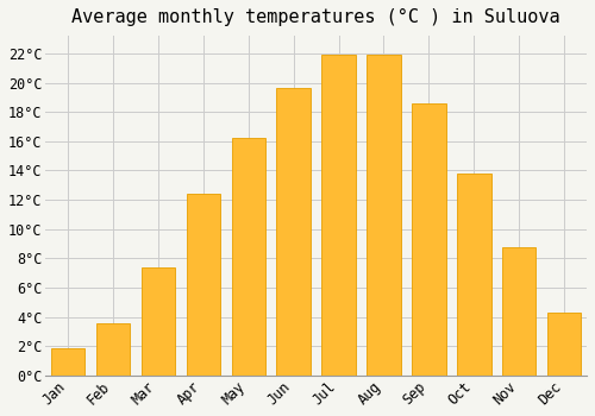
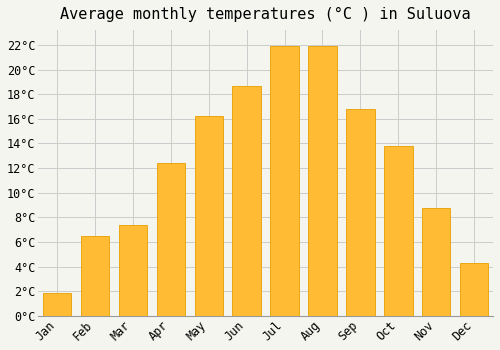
Feb: 3.6°C -> 6.5°C
Jun: 19.6°C -> 18.7°C
Sep: 18.6°C -> 16.8°C
